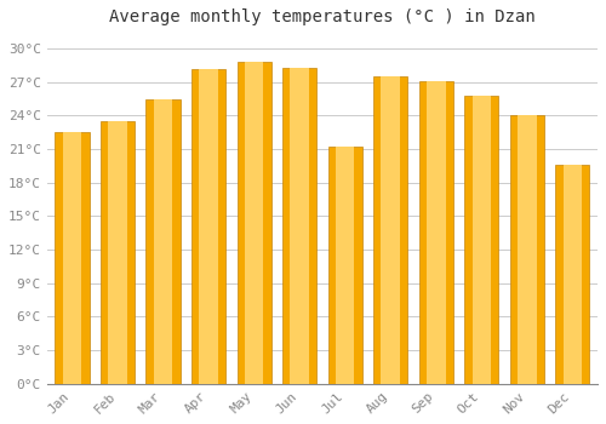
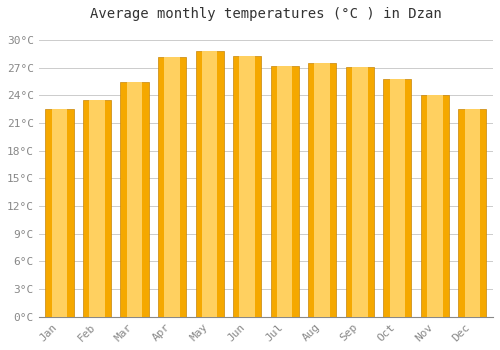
Jul: 21.2°C -> 27.2°C
Dec: 19.6°C -> 22.5°C
